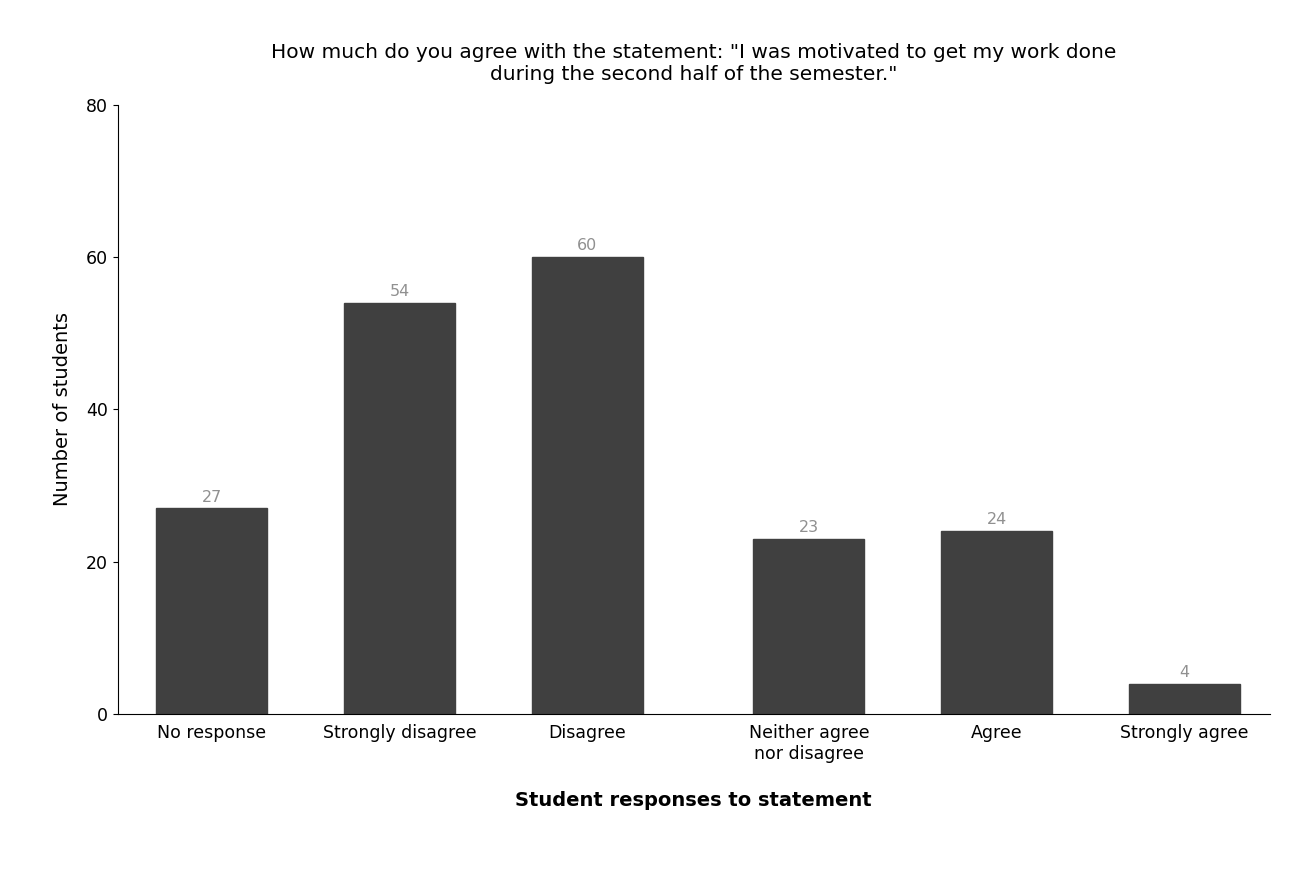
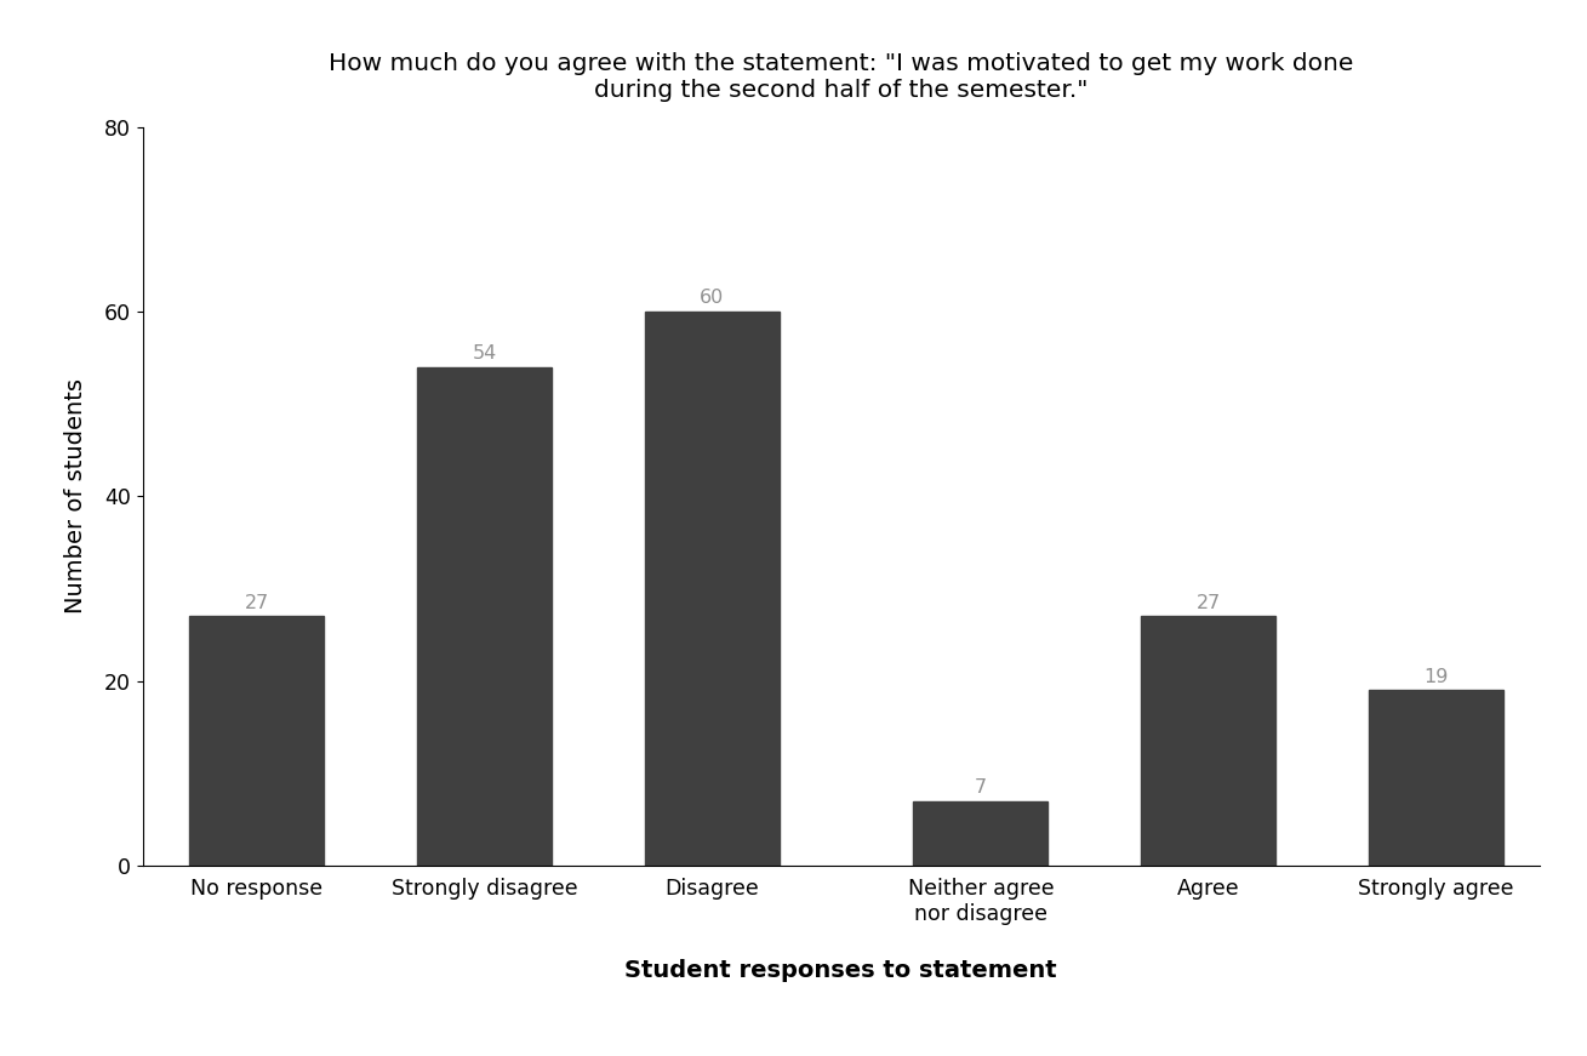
Neither agree nor disagree: 23 -> 7
Agree: 24 -> 27
Strongly agree: 4 -> 19
